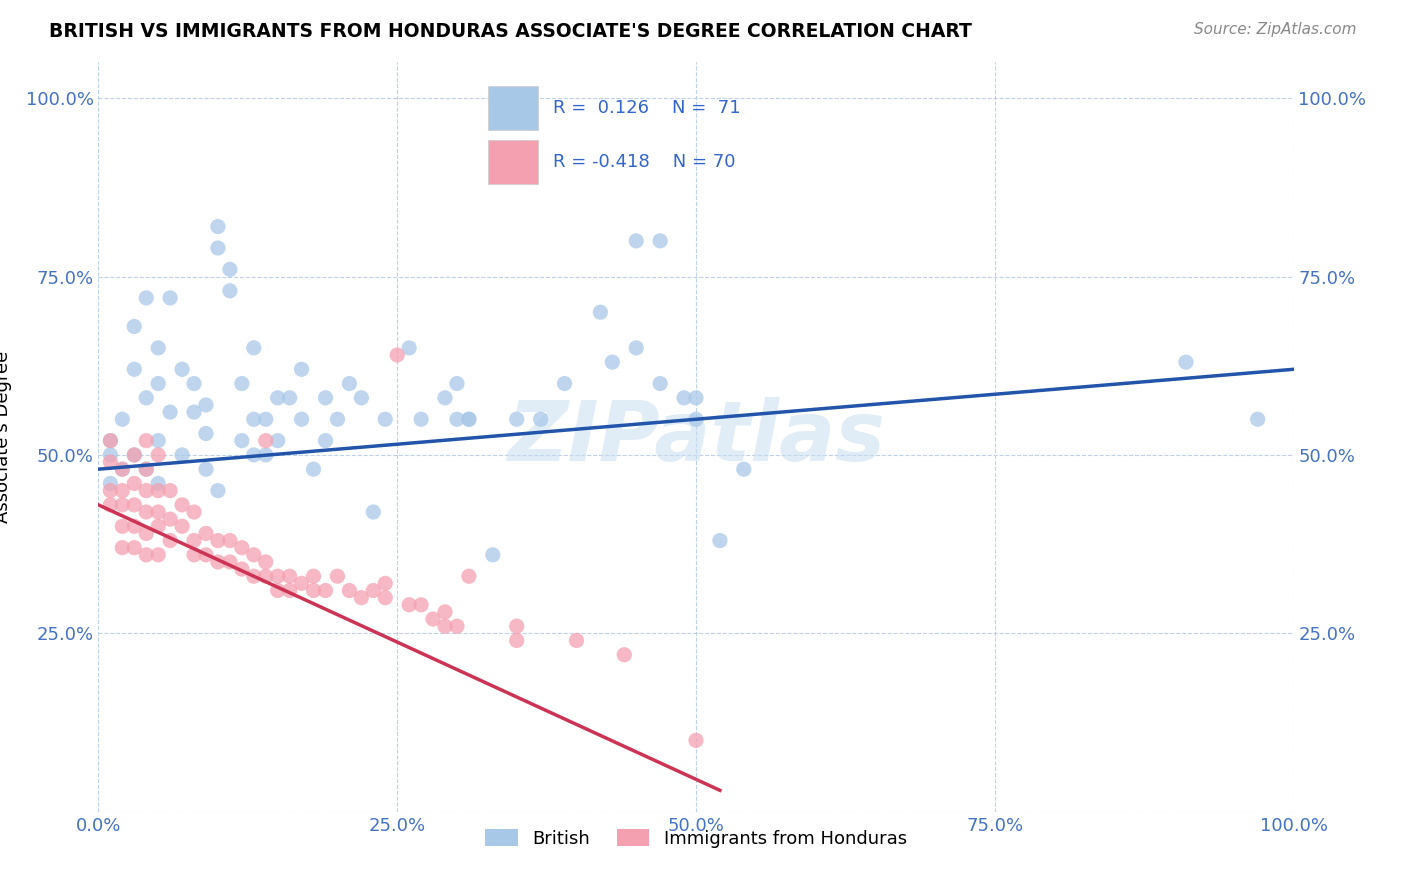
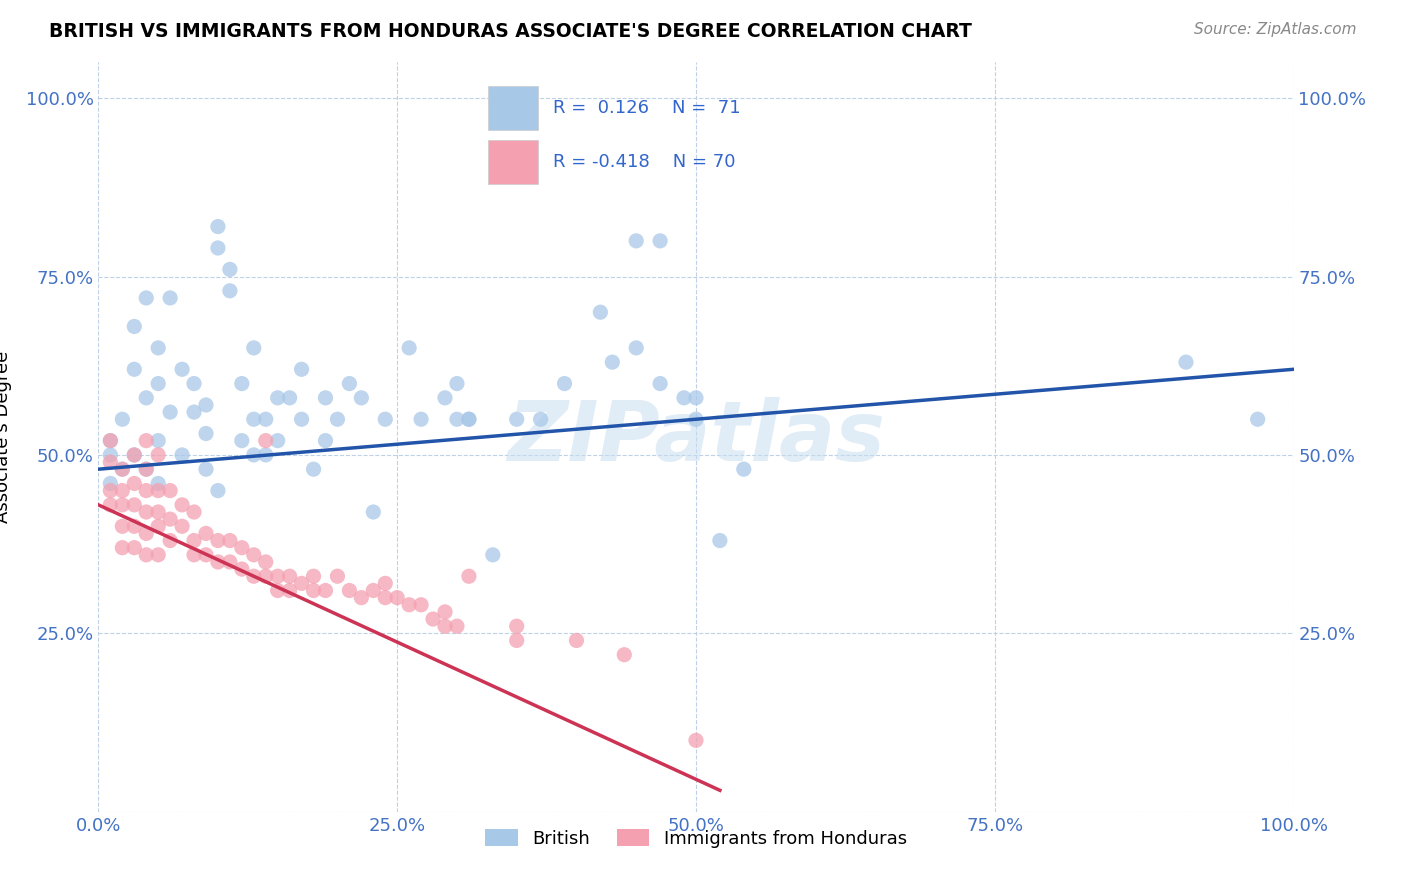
Immigrants from Honduras/25.0%: 64% -> 30%
